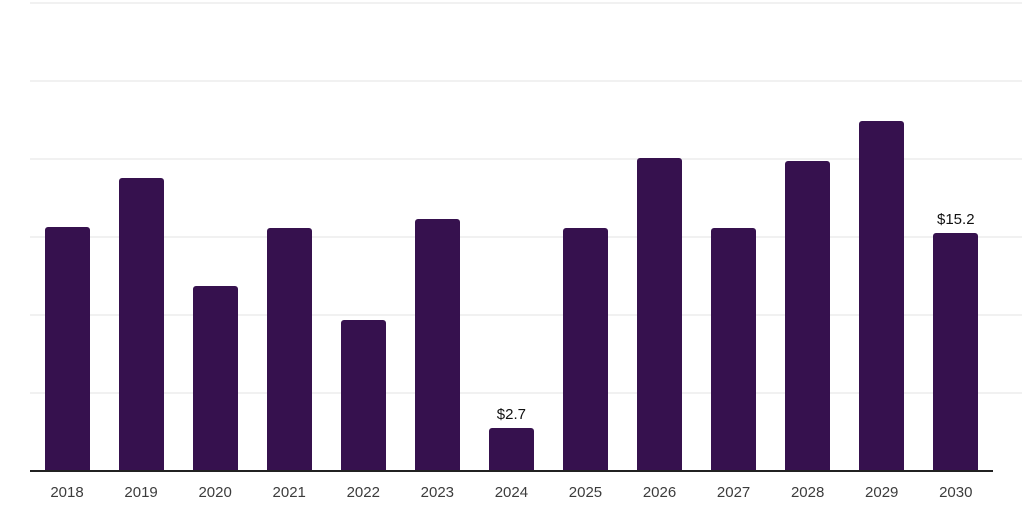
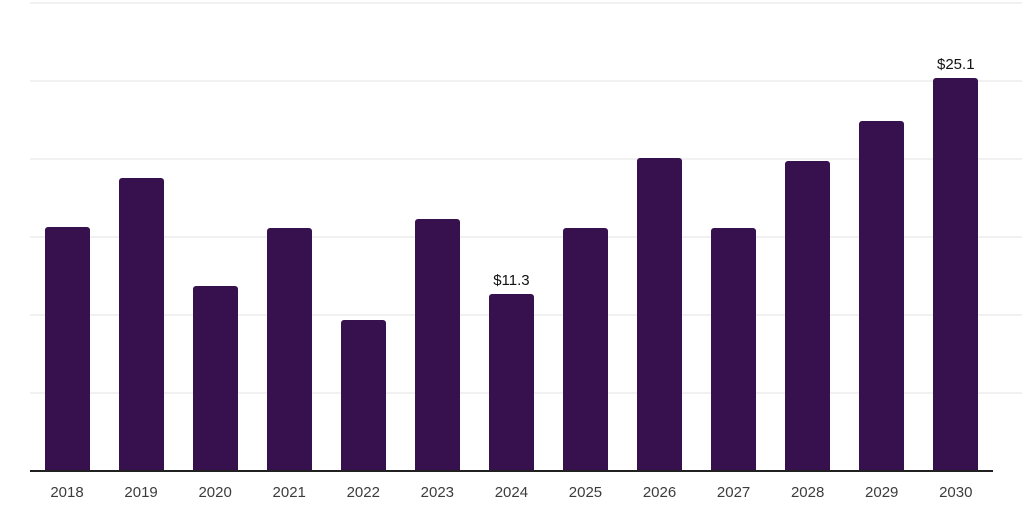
2024: $2.7 -> $11.3
2030: $15.2 -> $25.1
